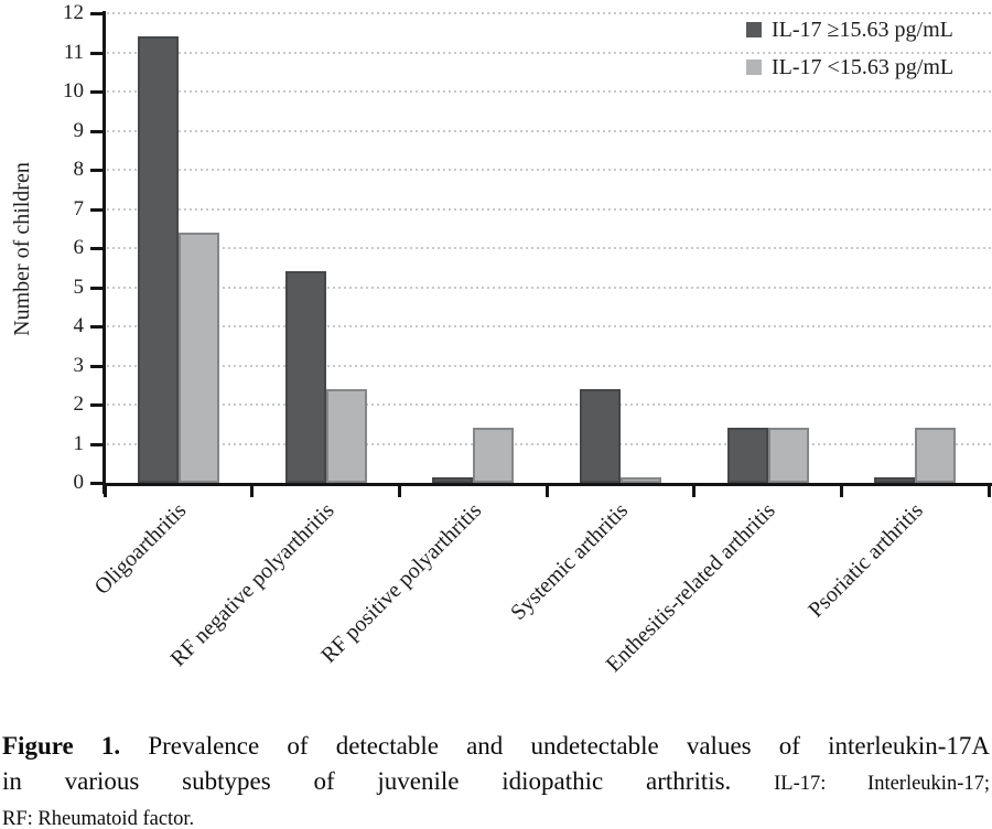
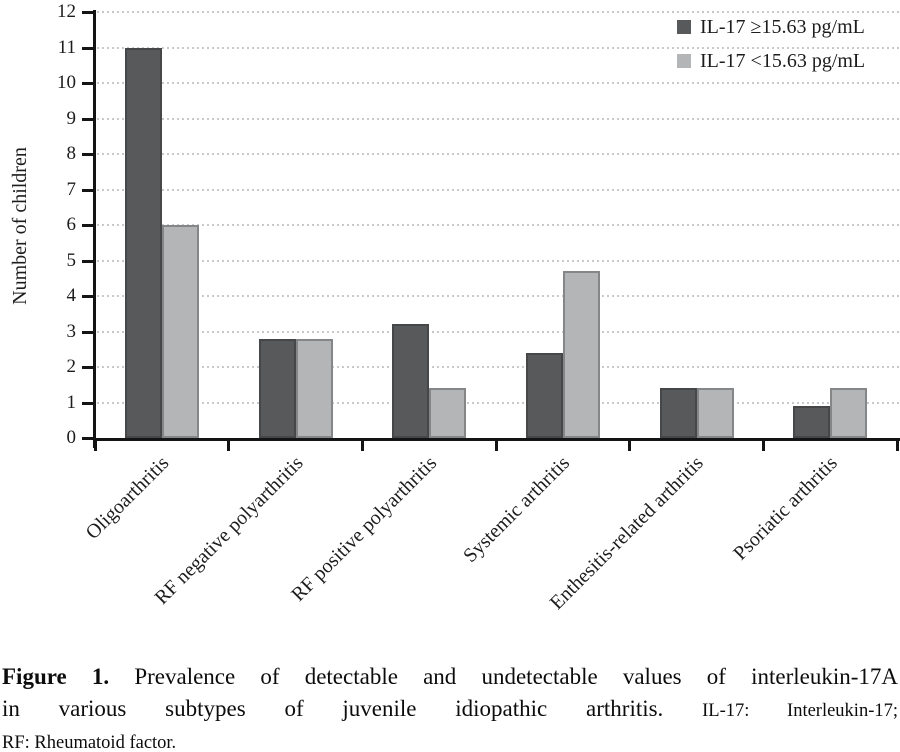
IL-17 ≥15.63 pg/mL/Oligoarthritis: 11.4 -> 11.0
IL-17 <15.63 pg/mL/Oligoarthritis: 6.4 -> 6.0
IL-17 ≥15.63 pg/mL/RF negative polyarthritis: 5.4 -> 2.8
IL-17 <15.63 pg/mL/RF negative polyarthritis: 2.4 -> 2.8
IL-17 ≥15.63 pg/mL/RF positive polyarthritis: 0.1 -> 3.2
IL-17 <15.63 pg/mL/Systemic arthritis: 0.1 -> 4.7
IL-17 ≥15.63 pg/mL/Psoriatic arthritis: 0.1 -> 0.9
